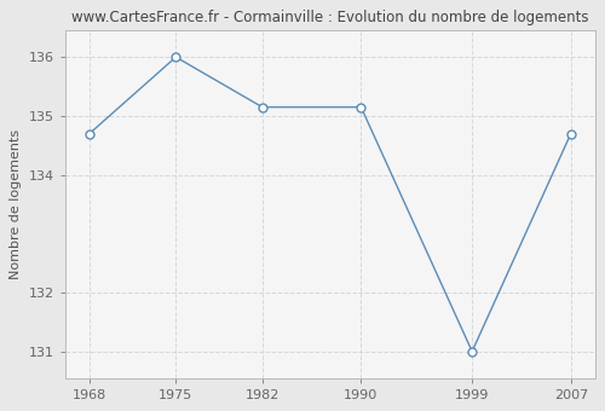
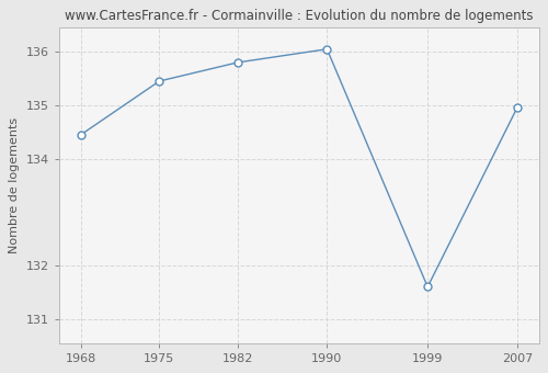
1968: 134.70 -> 134.45
1975: 136.00 -> 135.45
1982: 135.15 -> 135.80
1990: 135.15 -> 136.05
1999: 131.00 -> 131.60
2007: 134.70 -> 134.95
